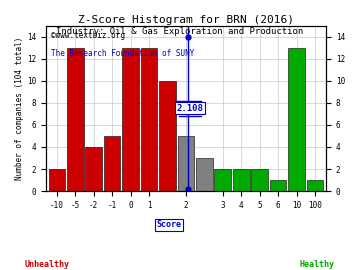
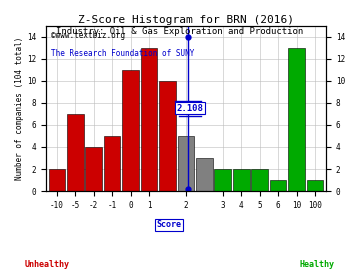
-5: 13 -> 7
0: 13 -> 11
